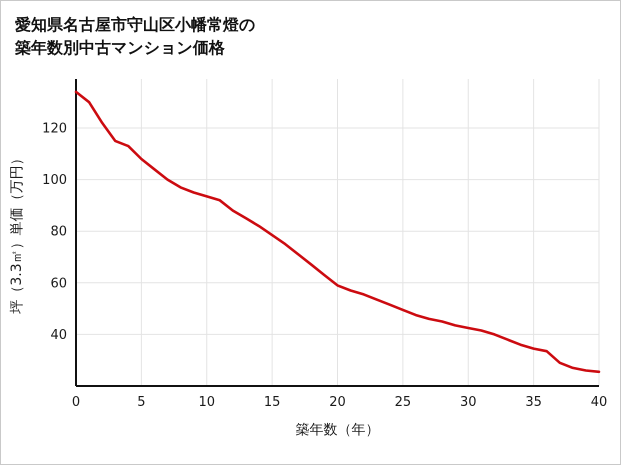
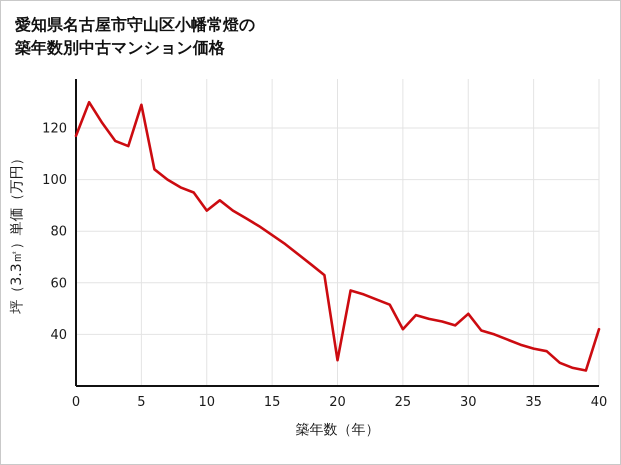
0: 134 -> 117
5: 108 -> 129
10: 94 -> 88
20: 59 -> 30
25: 50 -> 42
30: 42 -> 48
40: 26 -> 42
